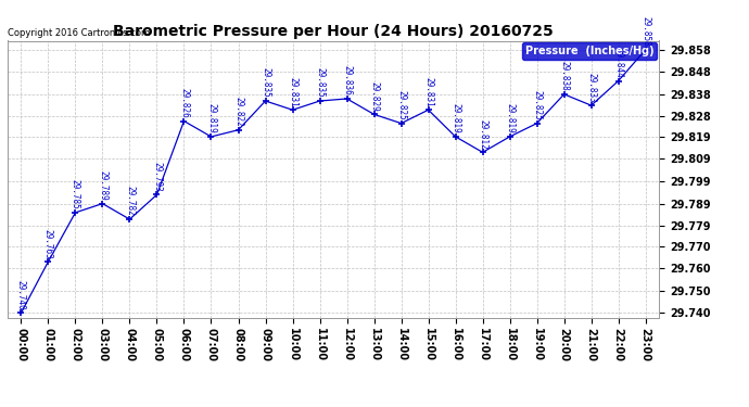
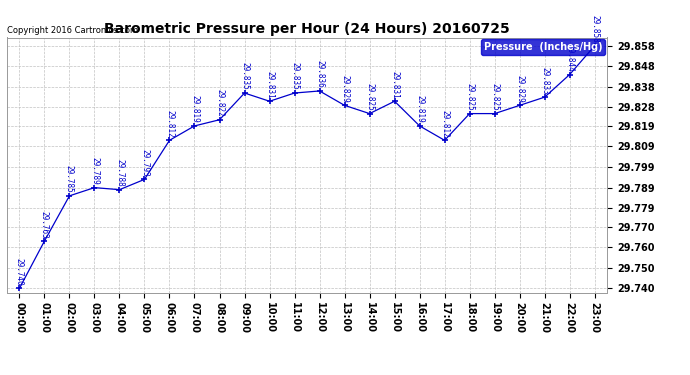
04:00: 29.782 -> 29.788
06:00: 29.826 -> 29.812
18:00: 29.819 -> 29.825
20:00: 29.838 -> 29.829
